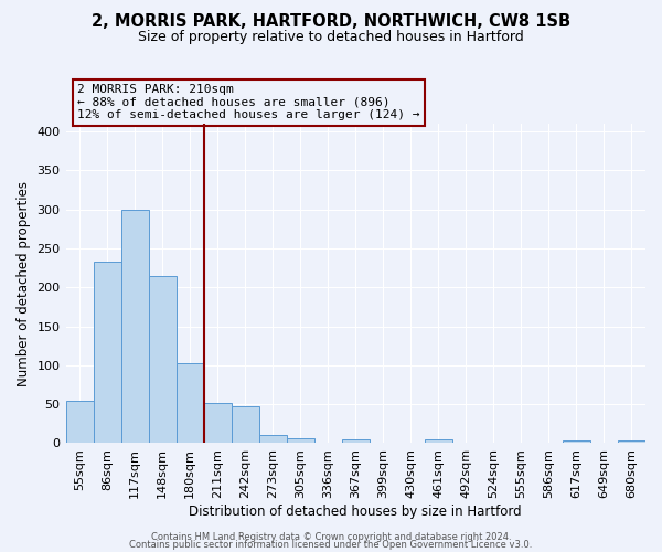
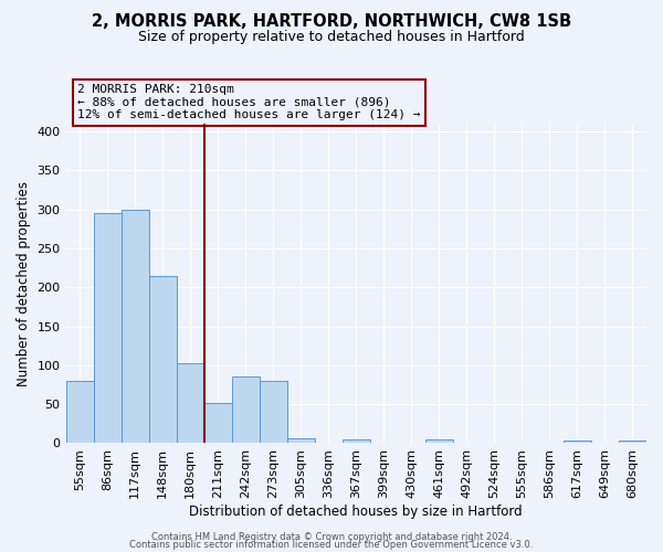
55sqm: 54 -> 80
86sqm: 233 -> 296
242sqm: 48 -> 86
273sqm: 11 -> 80
